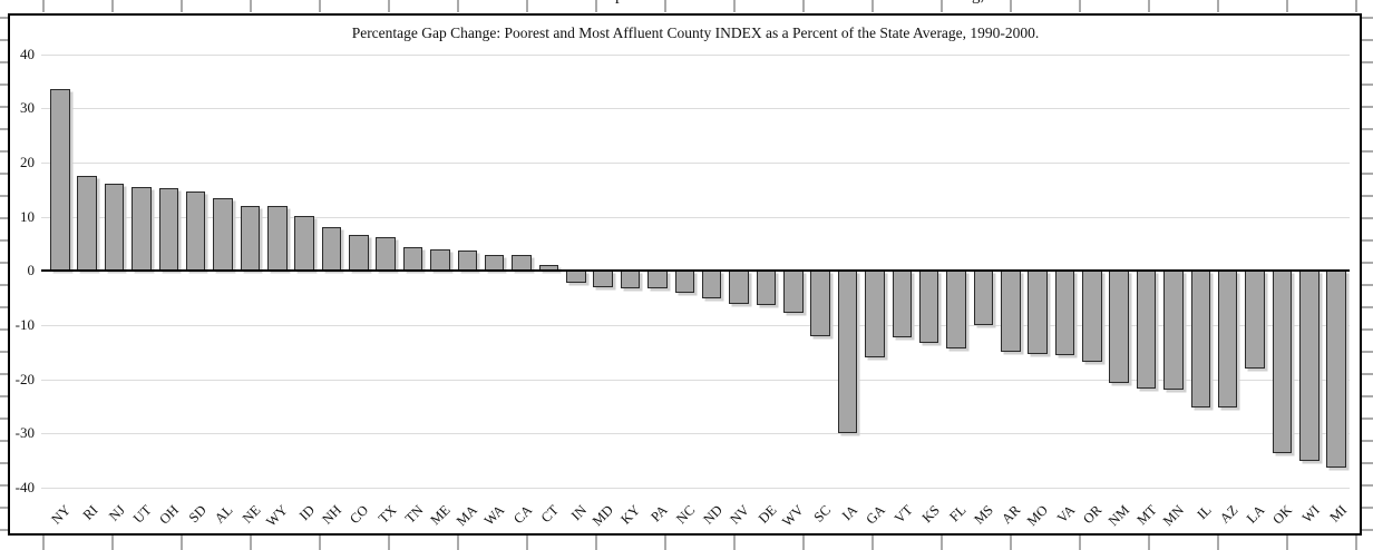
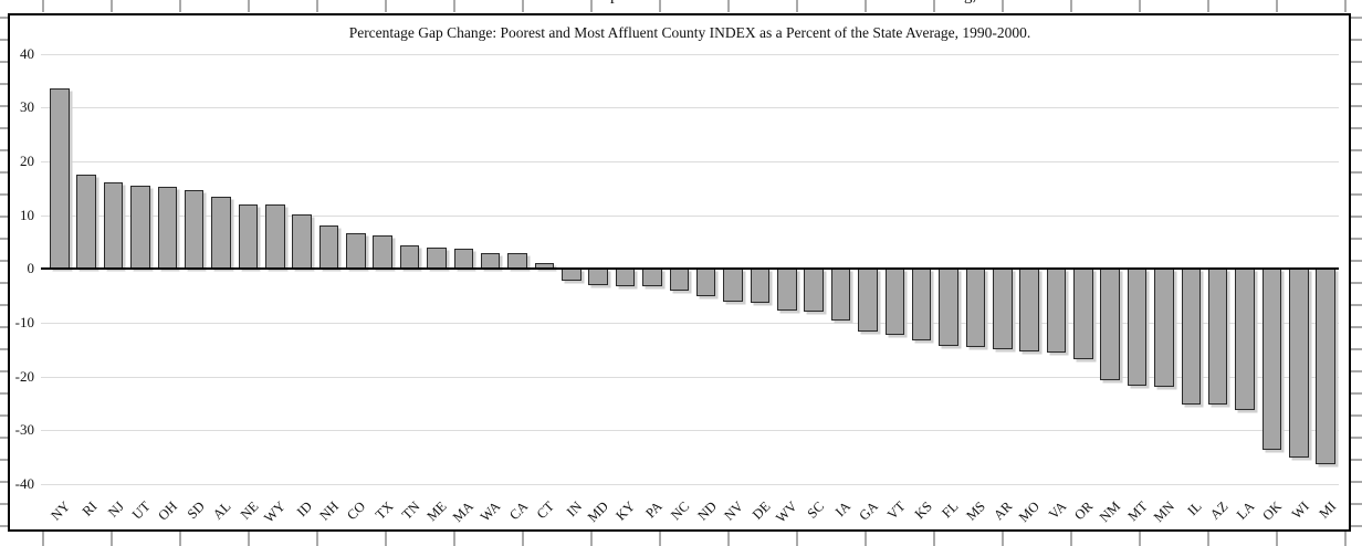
SC: -12 -> -8
IA: -30 -> -10
GA: -16 -> -12
MS: -10 -> -14
LA: -18 -> -26
